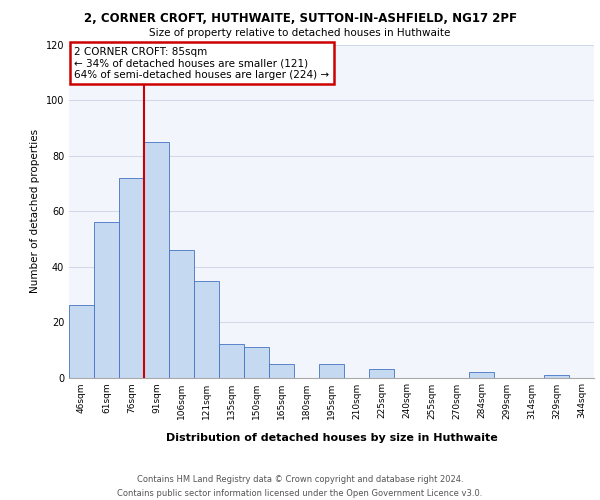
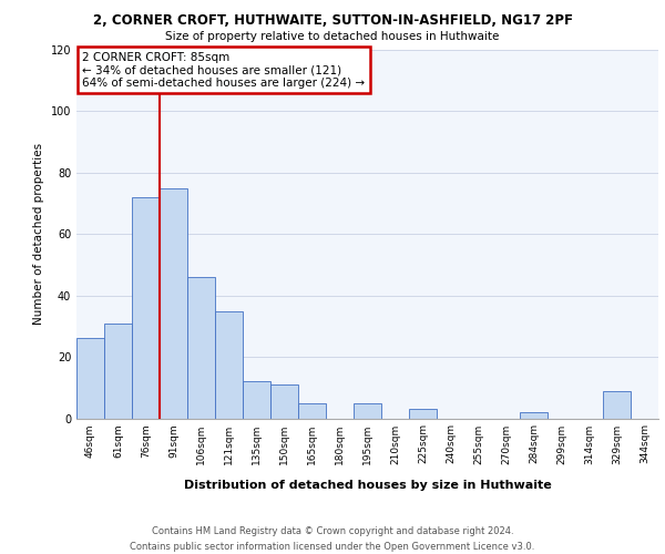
61sqm: 56 -> 31
91sqm: 85 -> 75
329sqm: 1 -> 9
